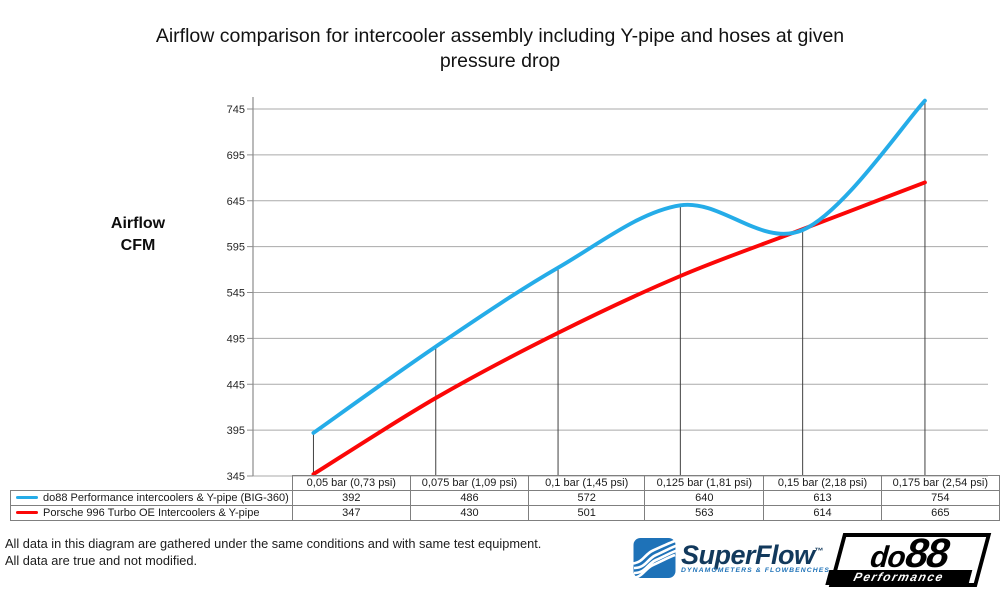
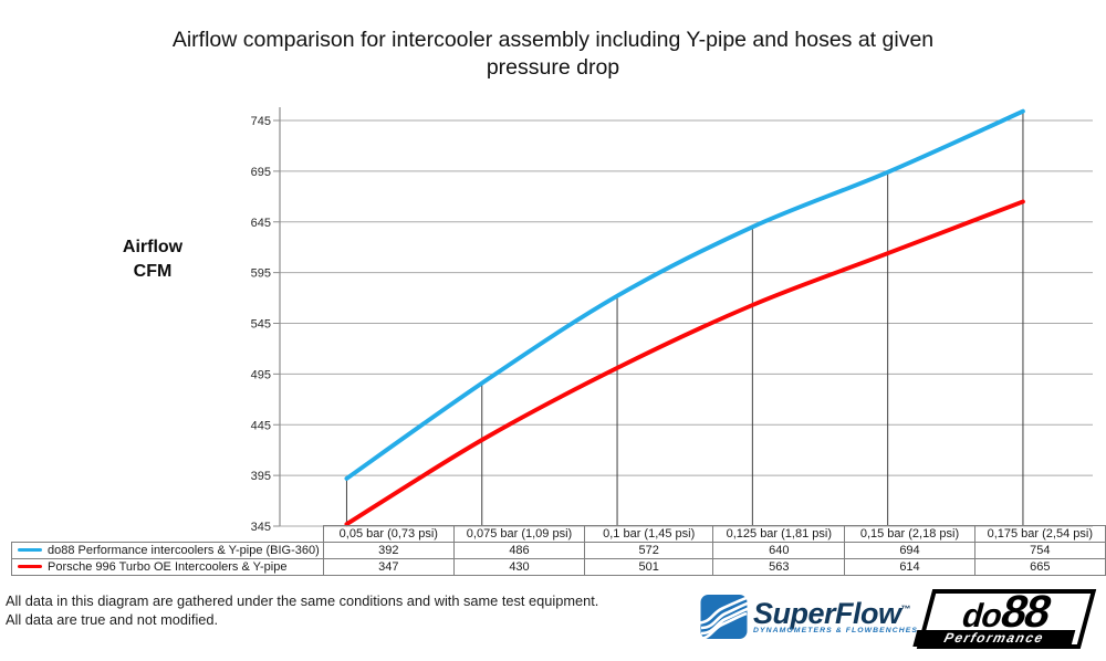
do88 Performance intercoolers & Y-pipe (BIG-360)/0,15 bar (2,18 psi): 613 -> 694
